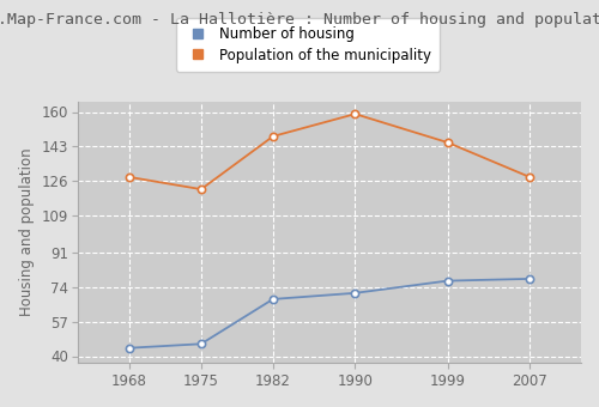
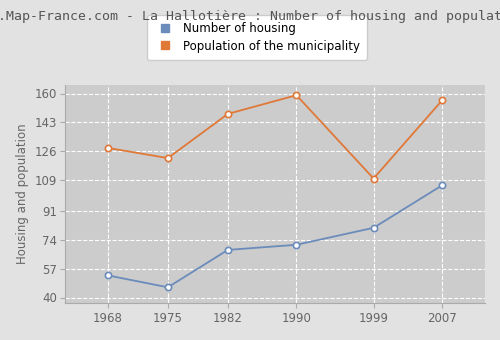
Number of housing/1968: 44 -> 53
Number of housing/1999: 77 -> 81
Population of the municipality/1999: 145 -> 110
Number of housing/2007: 78 -> 106
Population of the municipality/2007: 128 -> 156
